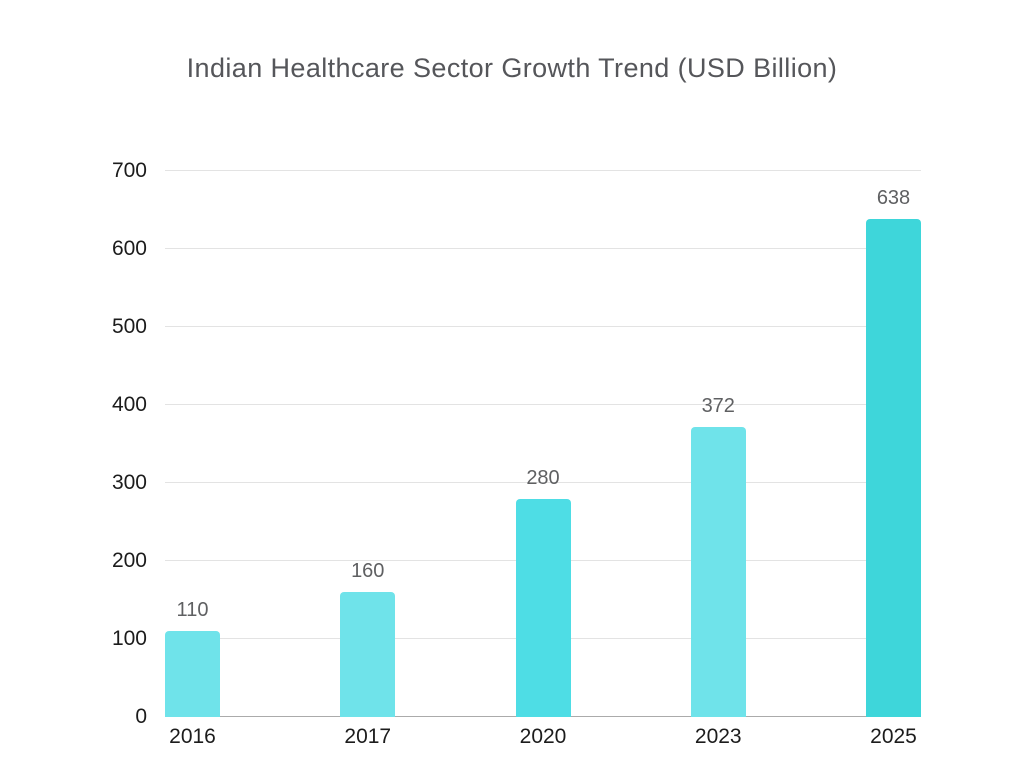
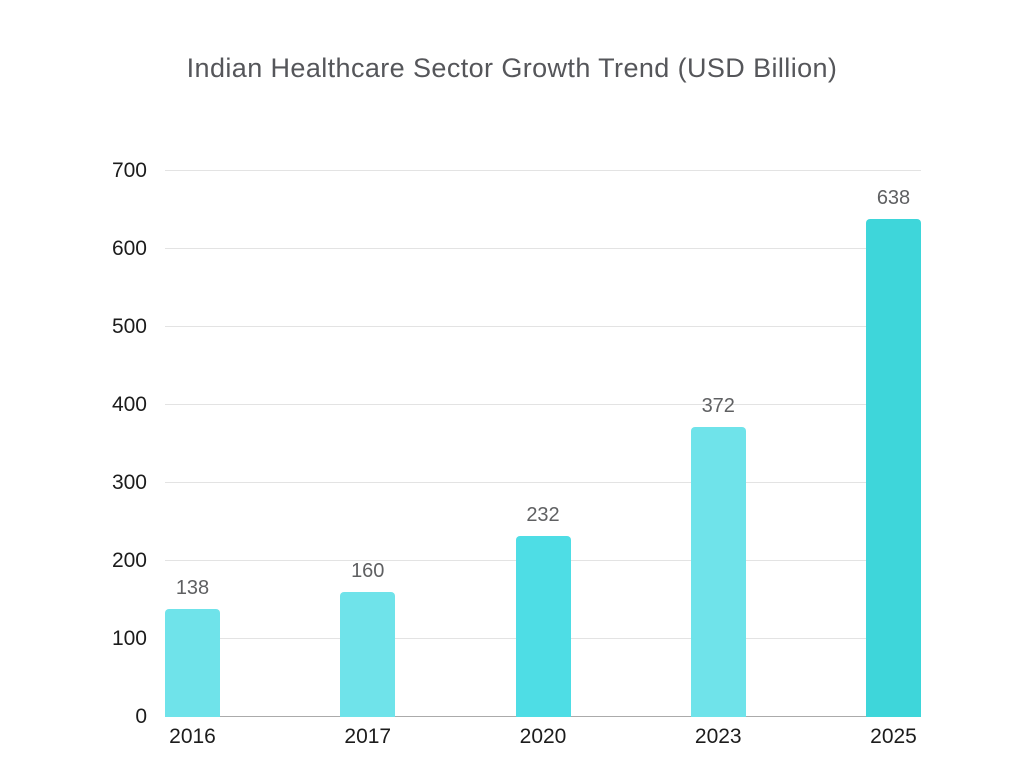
2016: 110 -> 138
2020: 280 -> 232
